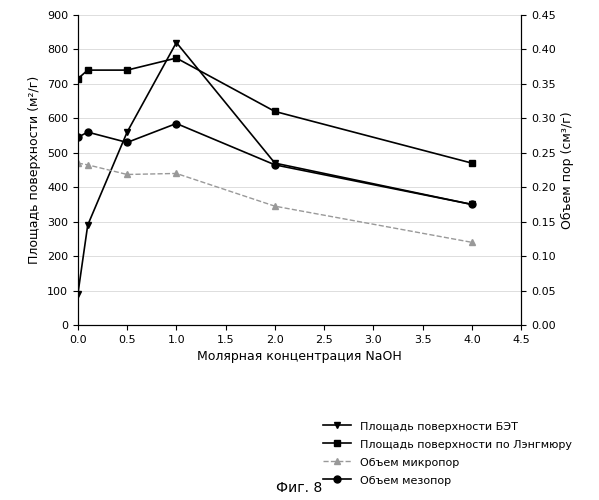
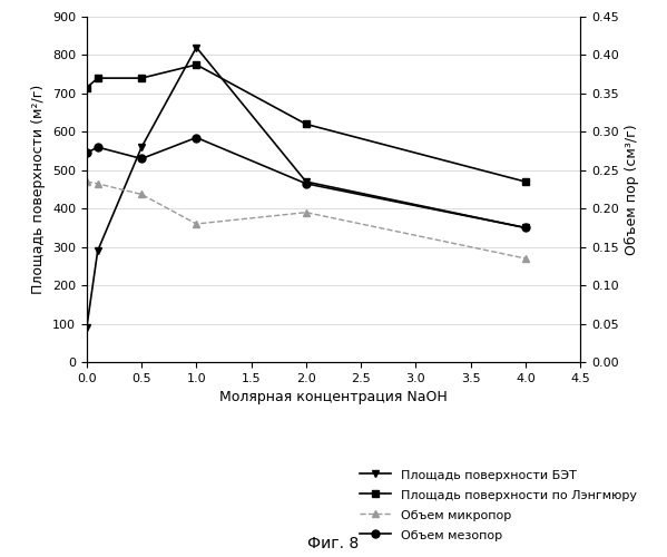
Объем микропор/1.0: 440 -> 360
Объем микропор/2.0: 345 -> 390
Объем микропор/4.0: 240 -> 270
